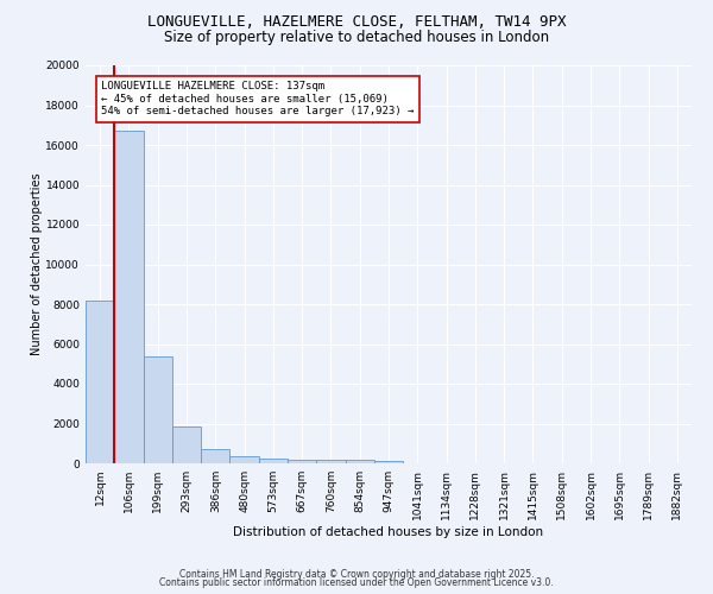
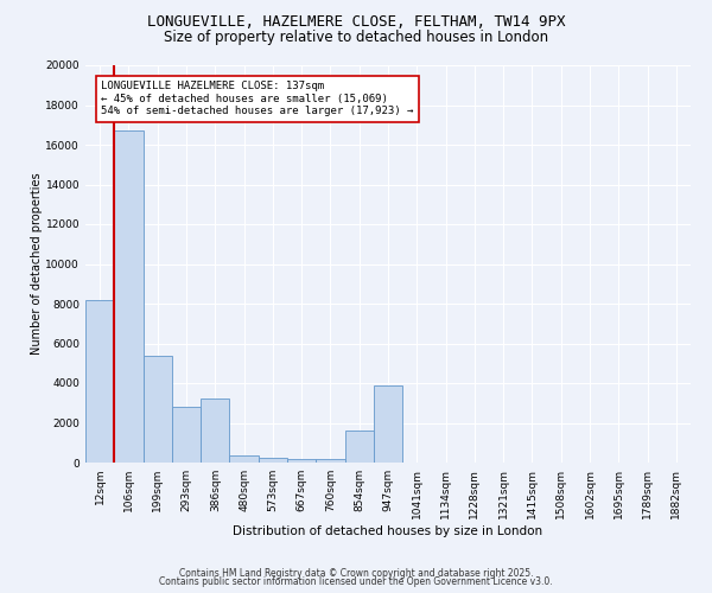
293sqm: 1800 -> 2800
386sqm: 700 -> 3200
854sqm: 200 -> 1600
947sqm: 100 -> 3900
